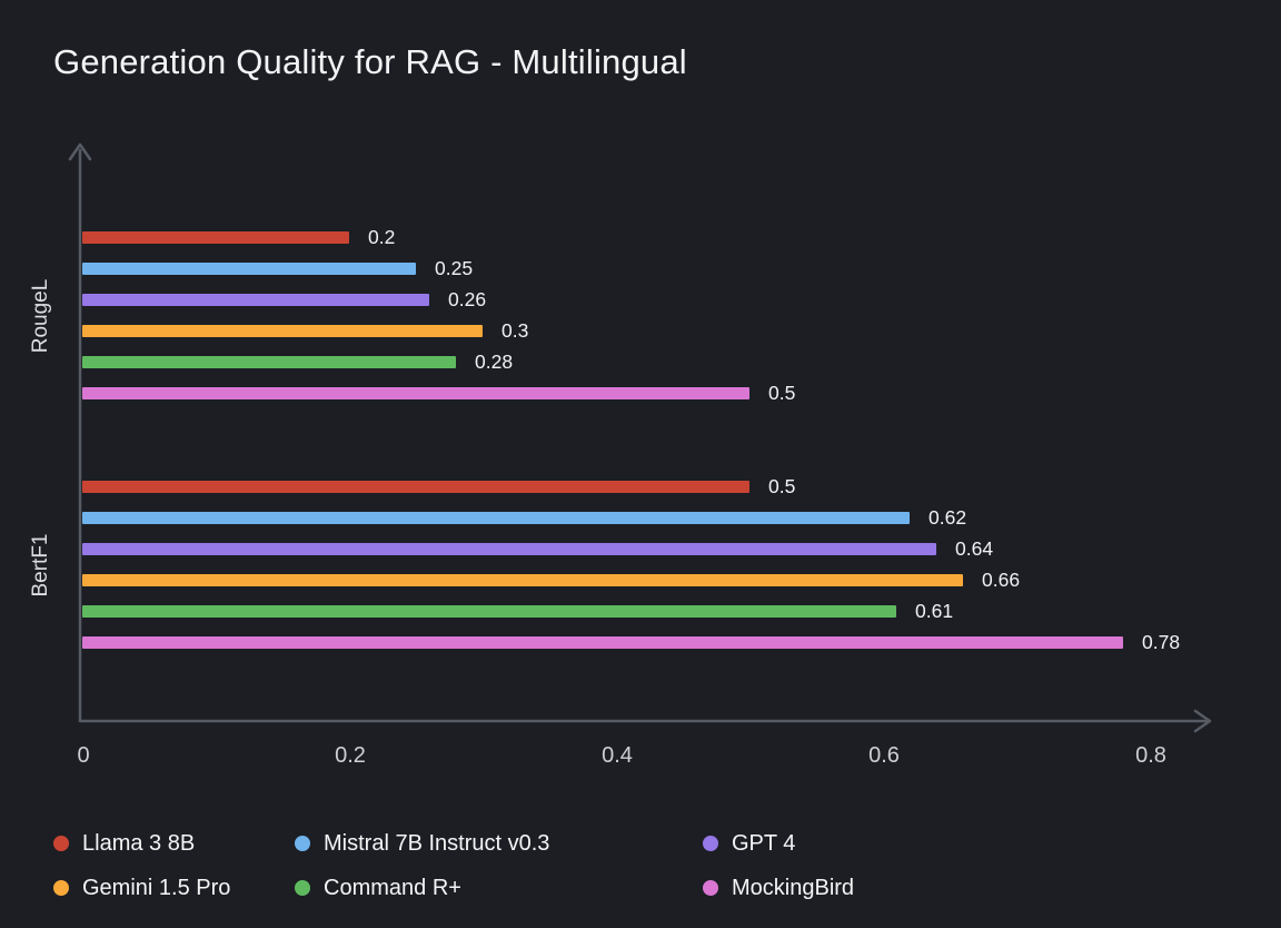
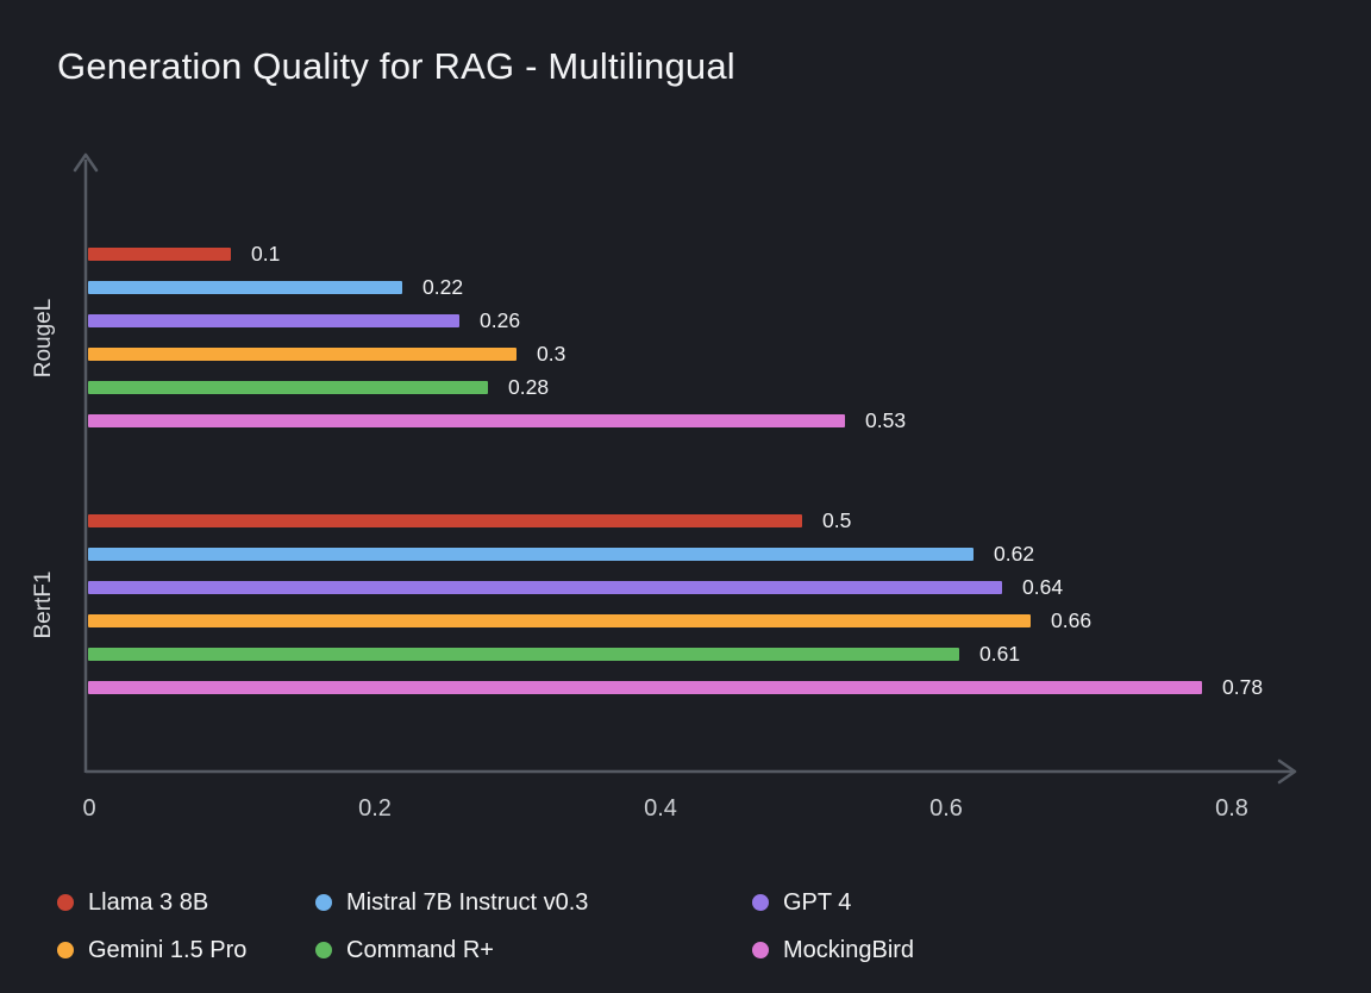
Llama 3 8B/RougeL: 0.2 -> 0.1
Mistral 7B Instruct v0.3/RougeL: 0.25 -> 0.22
MockingBird/RougeL: 0.5 -> 0.53
